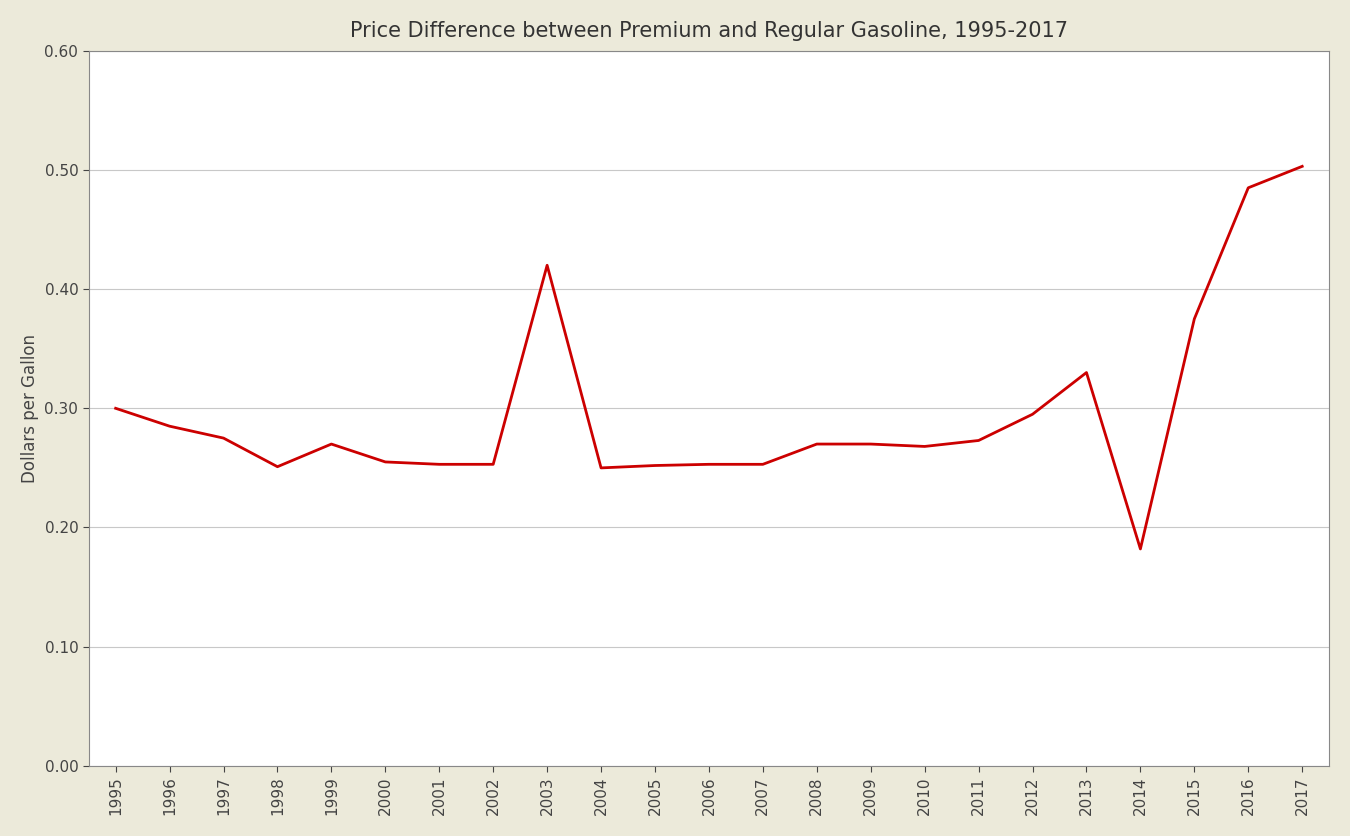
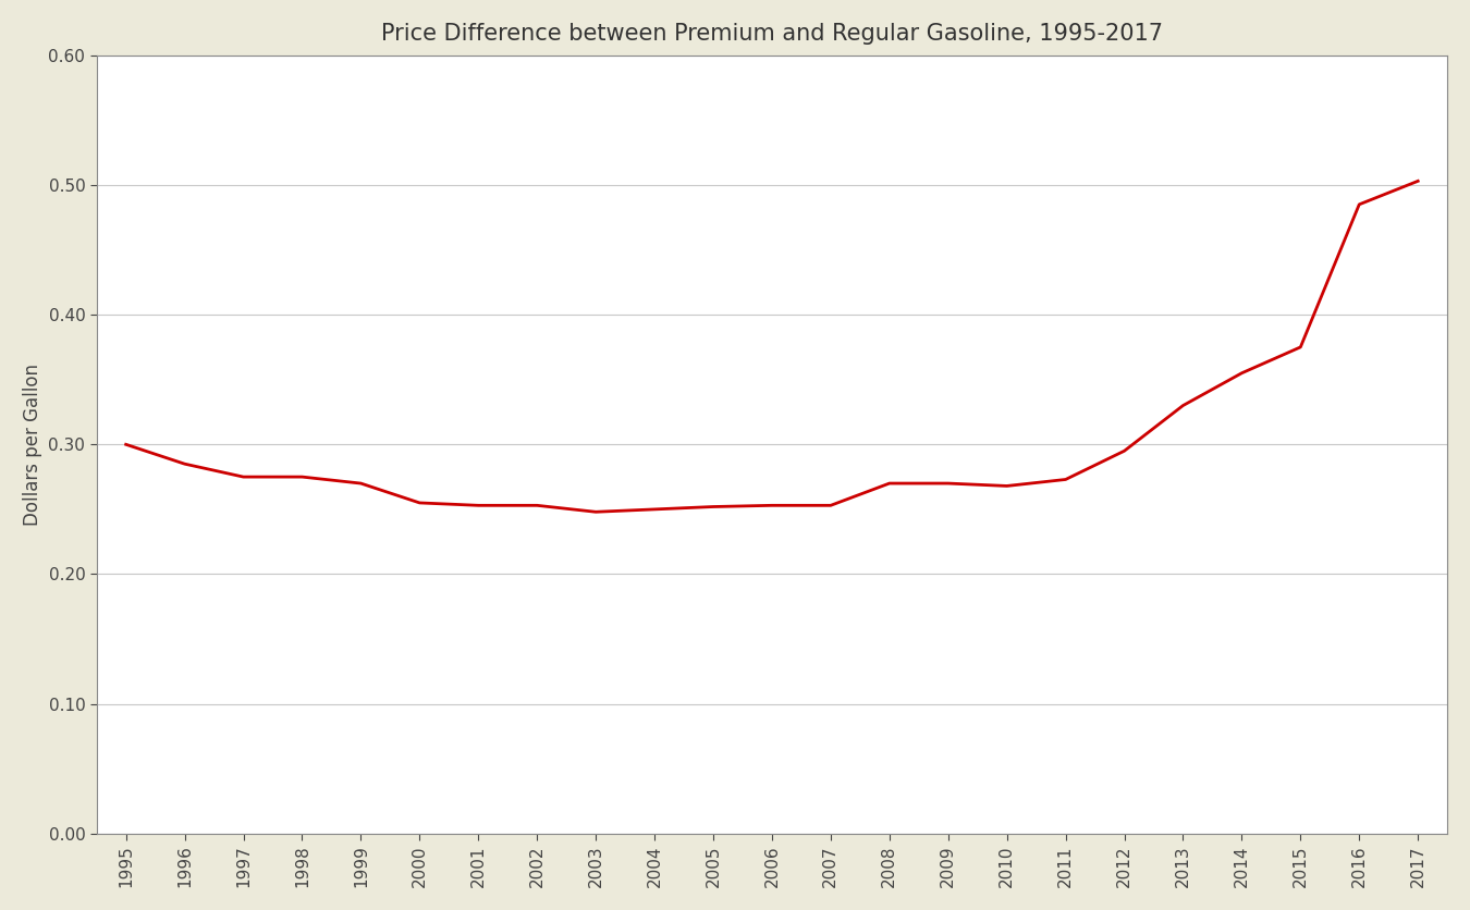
1998: 0.251 -> 0.275
2003: 0.420 -> 0.248
2014: 0.182 -> 0.355
